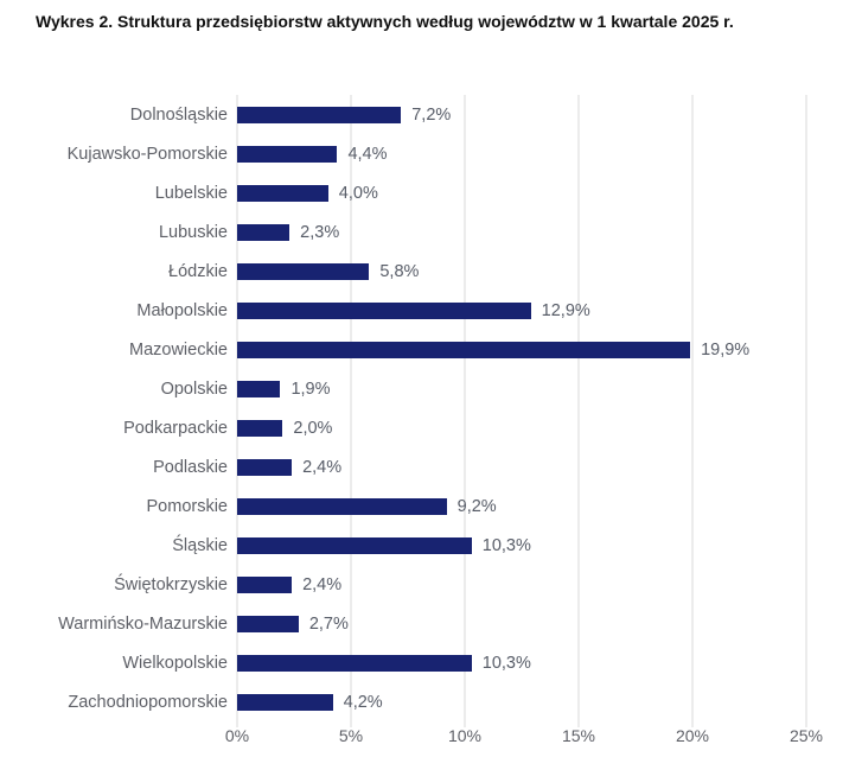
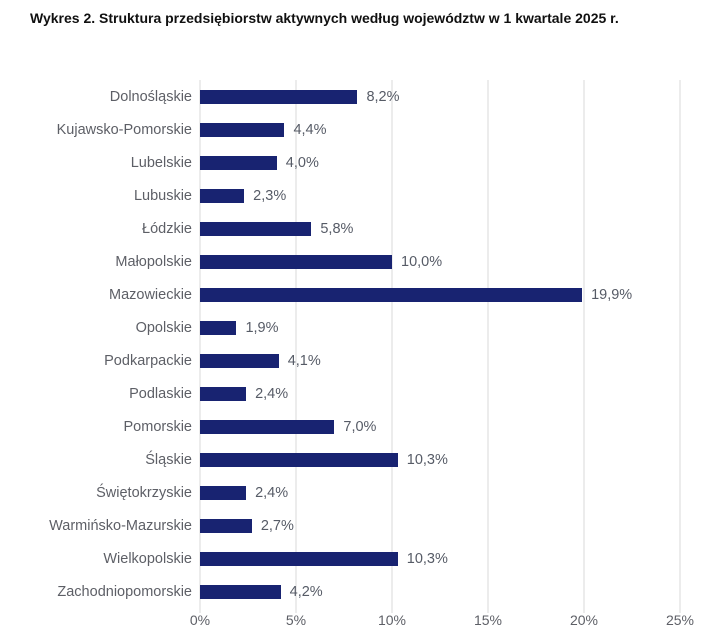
Dolnośląskie: 7,2% -> 8,2%
Małopolskie: 12,9% -> 10,0%
Podkarpackie: 2,0% -> 4,1%
Pomorskie: 9,2% -> 7,0%
